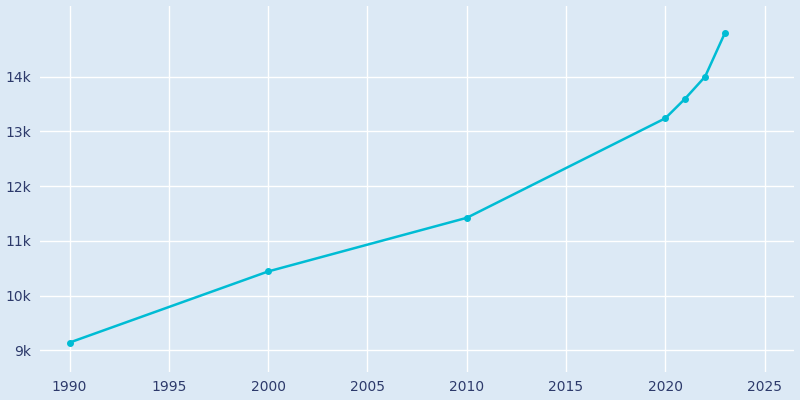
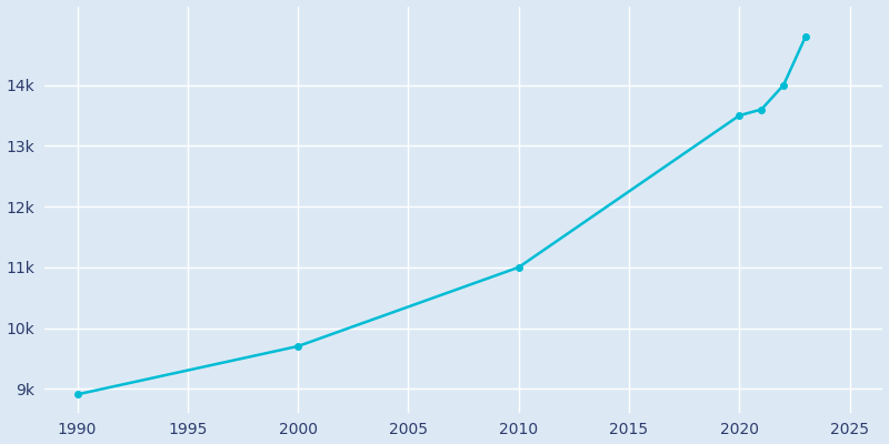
1990: 9.14k -> 8.91k
2000: 10.44k -> 9.70k
2010: 11.42k -> 11.00k
2020: 13.24k -> 13.50k
